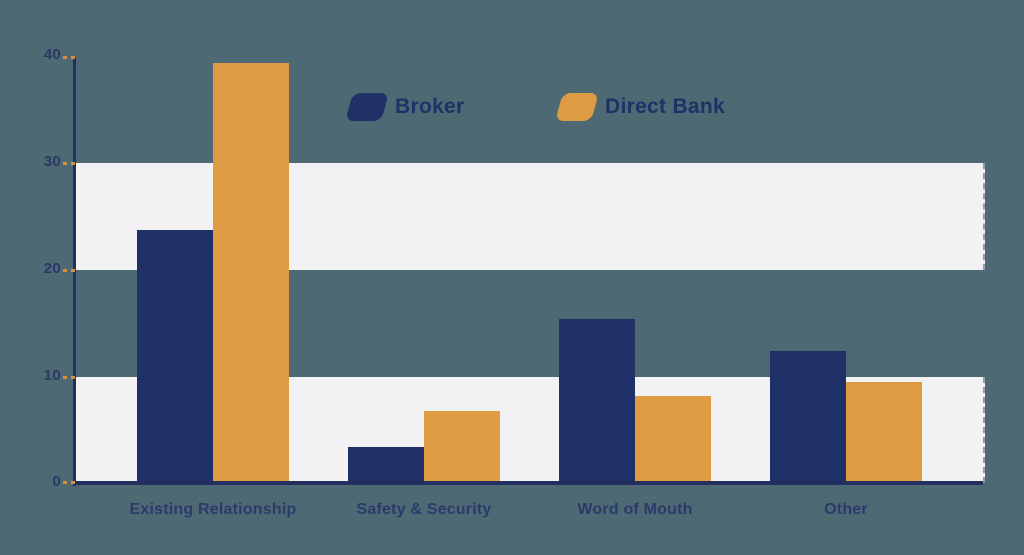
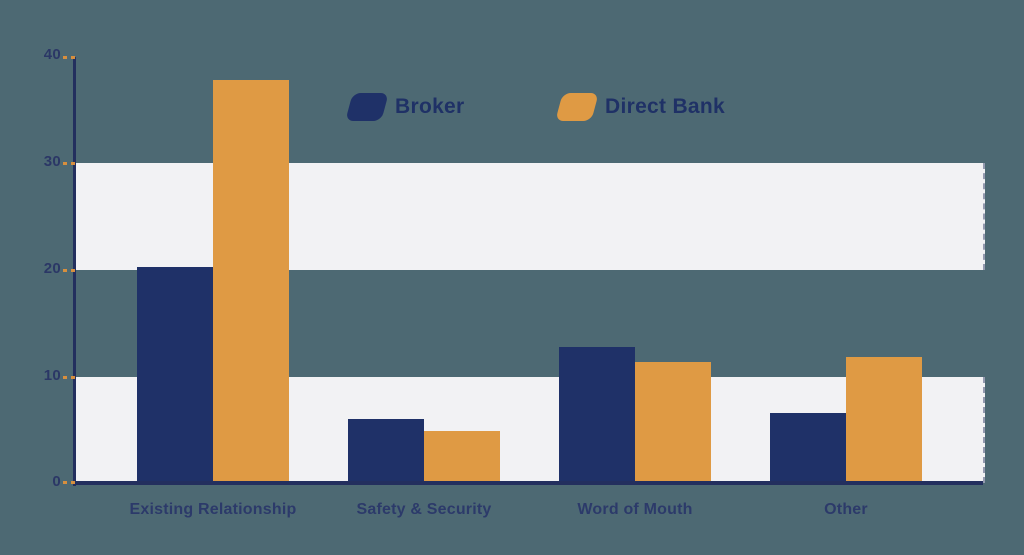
Broker/Existing Relationship: 23.8 -> 20.3
Direct Bank/Existing Relationship: 39.4 -> 37.8
Broker/Safety & Security: 3.4 -> 6.0
Direct Bank/Safety & Security: 6.8 -> 4.9
Broker/Word of Mouth: 15.4 -> 12.8
Direct Bank/Word of Mouth: 8.2 -> 11.4
Broker/Other: 12.4 -> 6.6
Direct Bank/Other: 9.5 -> 11.8
